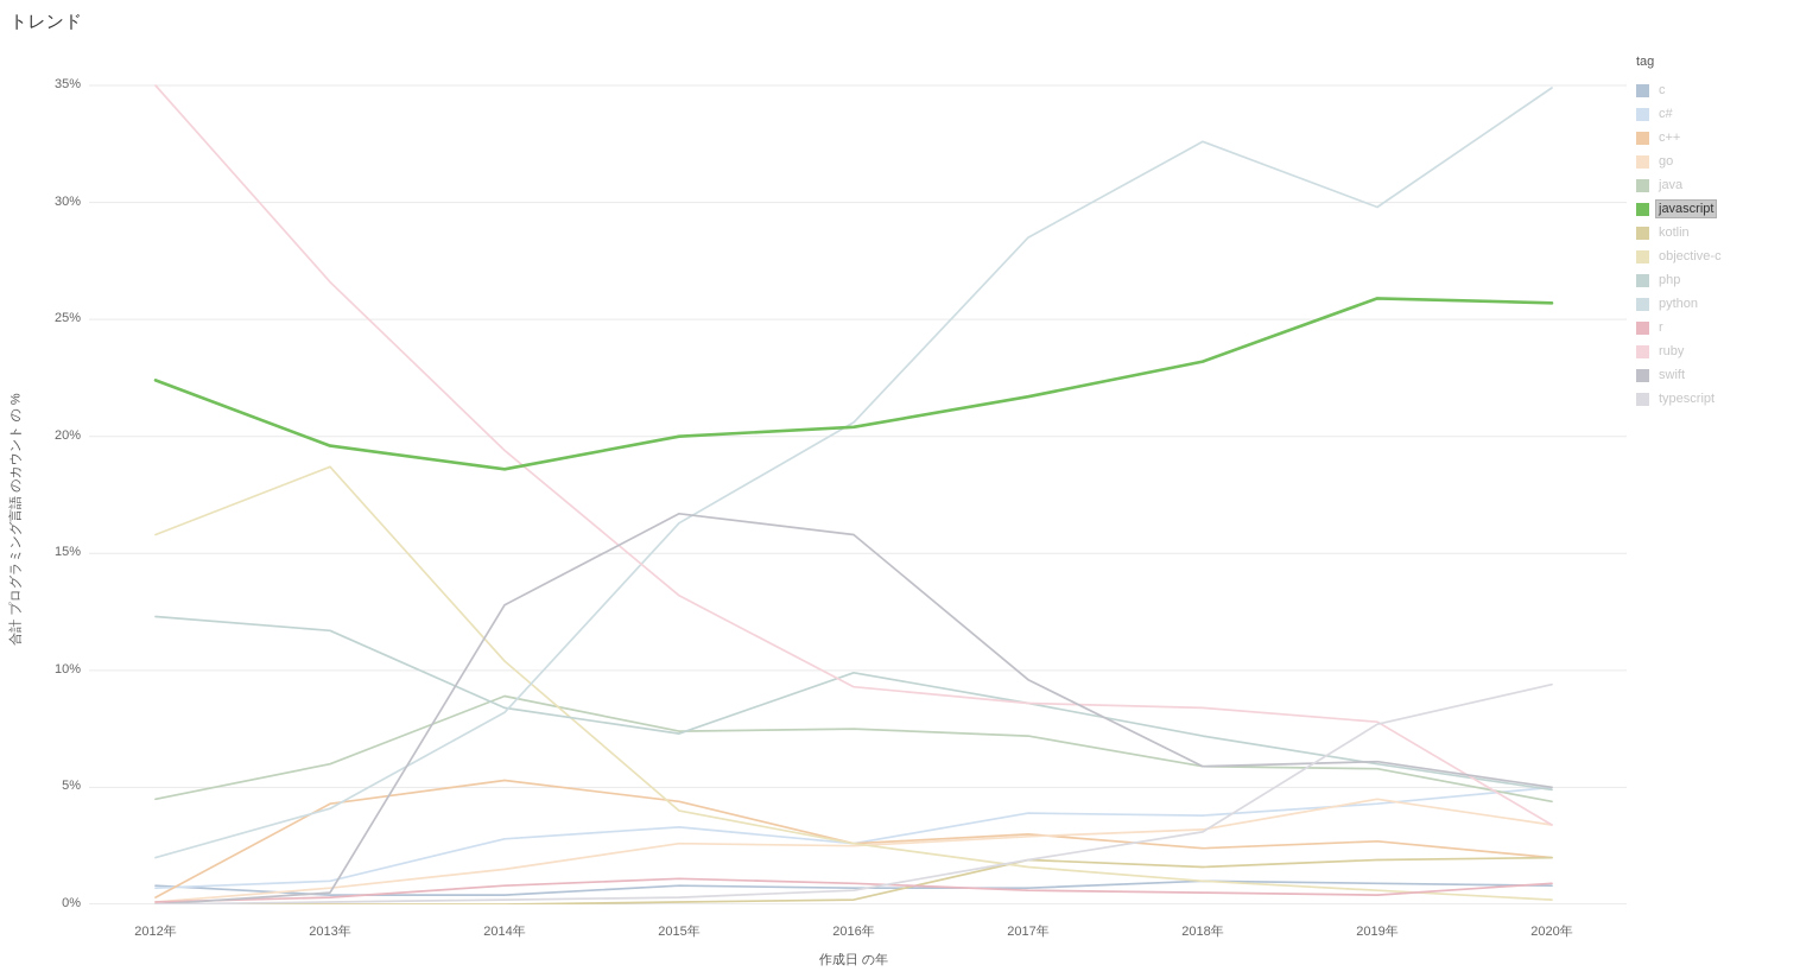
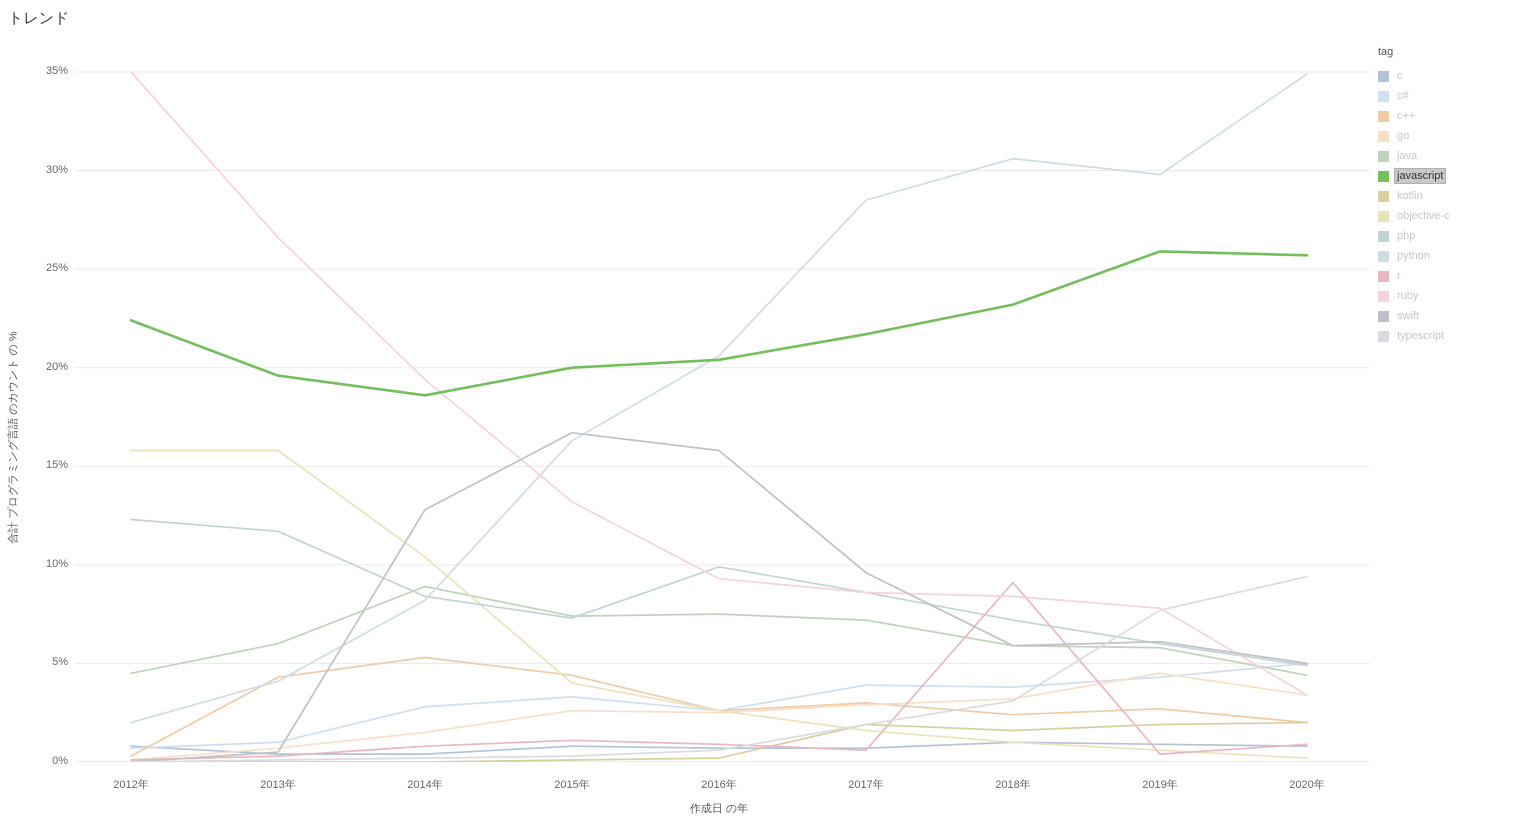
objective-c/2013年: 18.7% -> 15.8%
python/2018年: 32.6% -> 30.6%
r/2018年: 0.5% -> 9.1%
